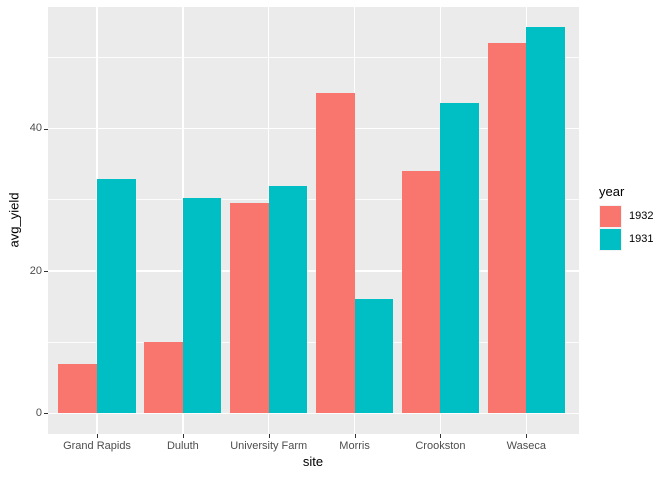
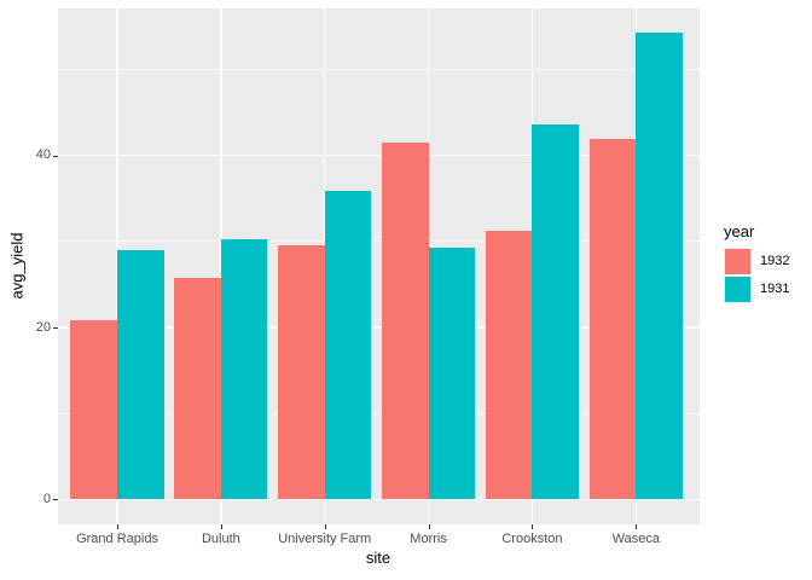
1932/Grand Rapids: 7 -> 21
1931/Grand Rapids: 33 -> 29
1932/Duluth: 10 -> 26
1931/University Farm: 32 -> 36
1932/Morris: 45 -> 42
1931/Morris: 16 -> 29
1932/Crookston: 34 -> 31
1932/Waseca: 52 -> 42
